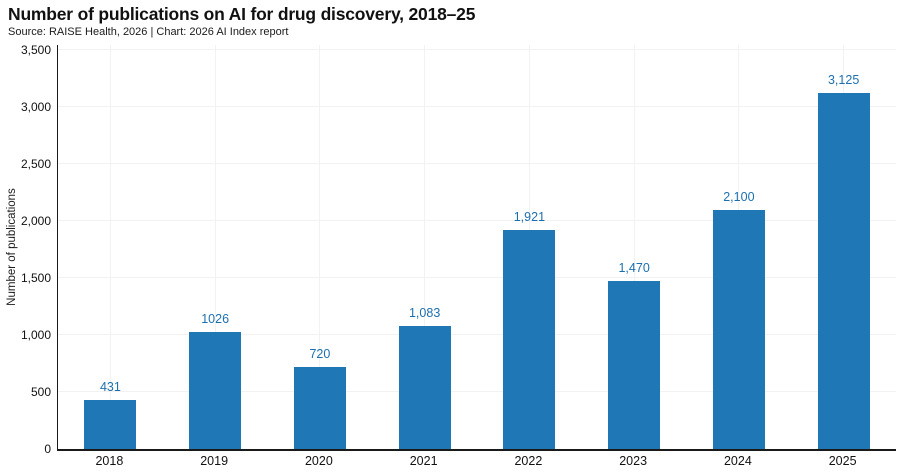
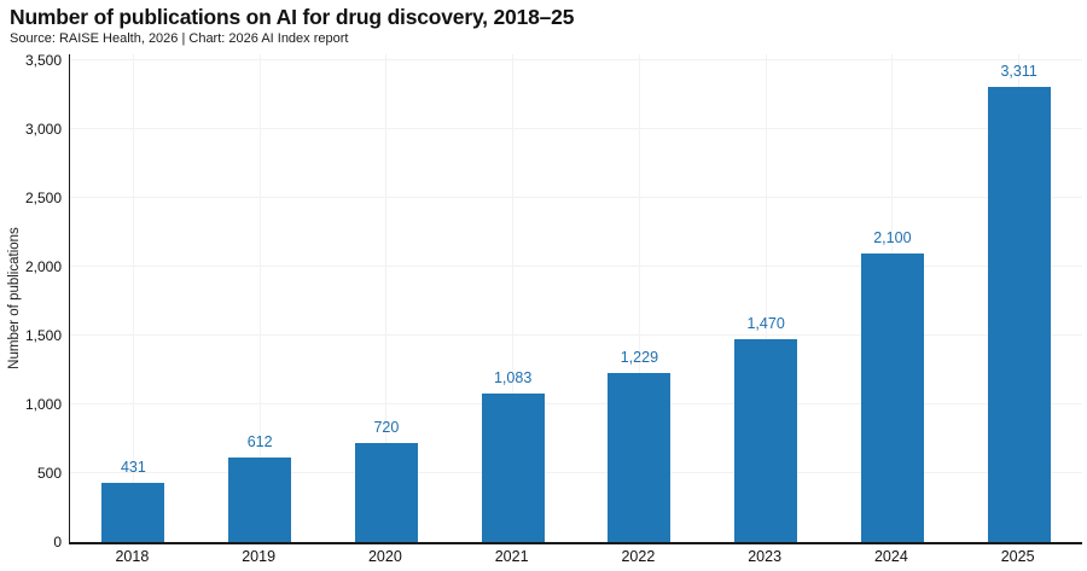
2019: 1026 -> 612
2022: 1,921 -> 1,229
2025: 3,125 -> 3,311
